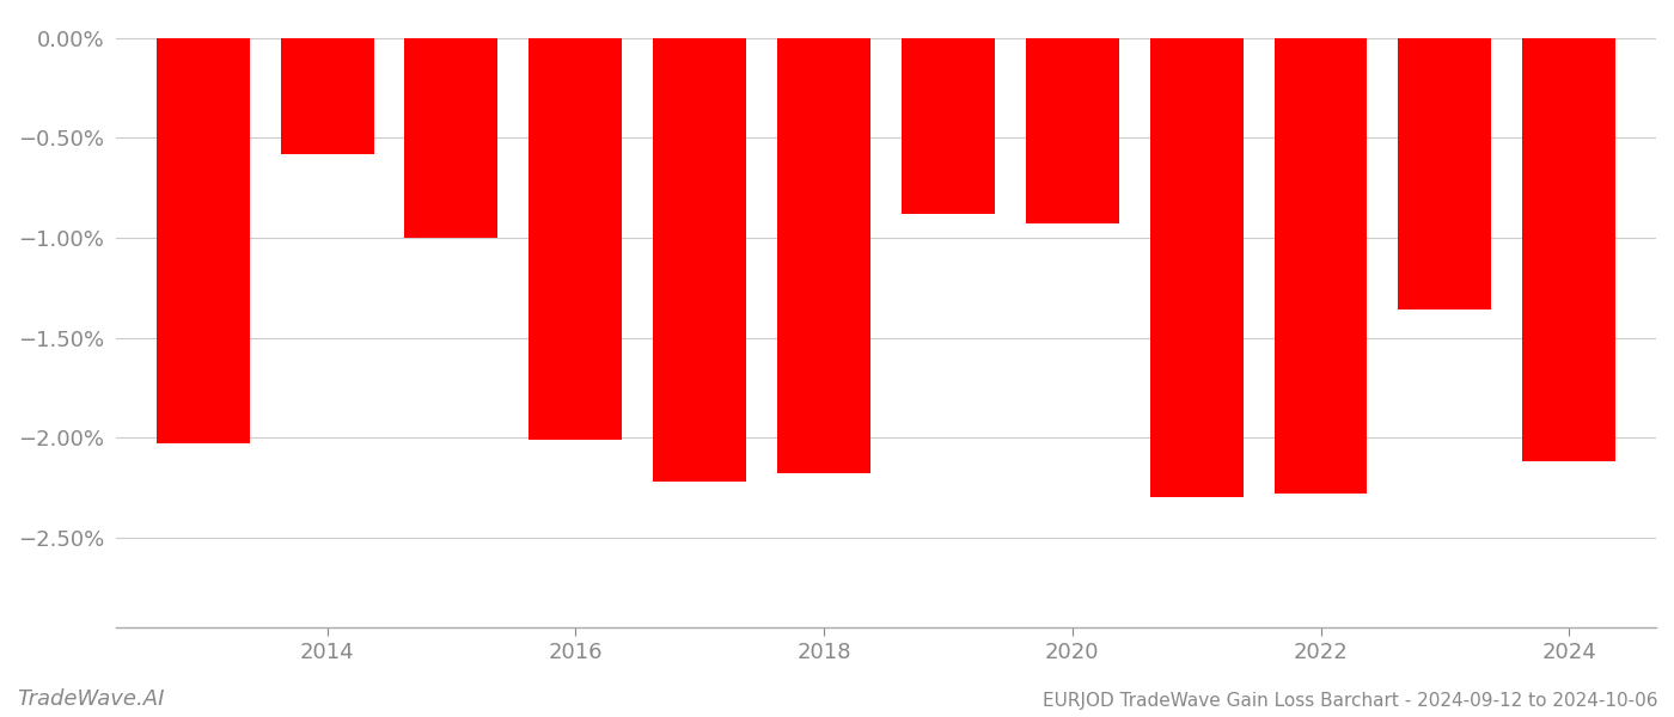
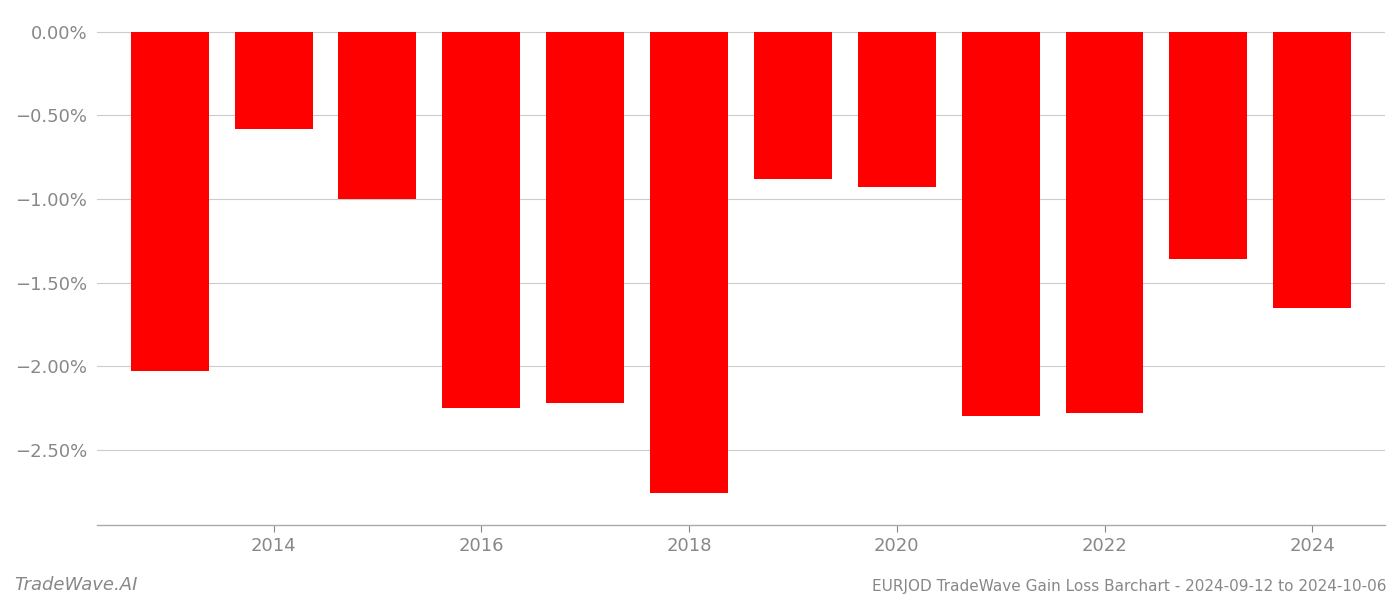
2016: -2.01% -> -2.25%
2018: -2.18% -> -2.76%
2024: -2.12% -> -1.65%
